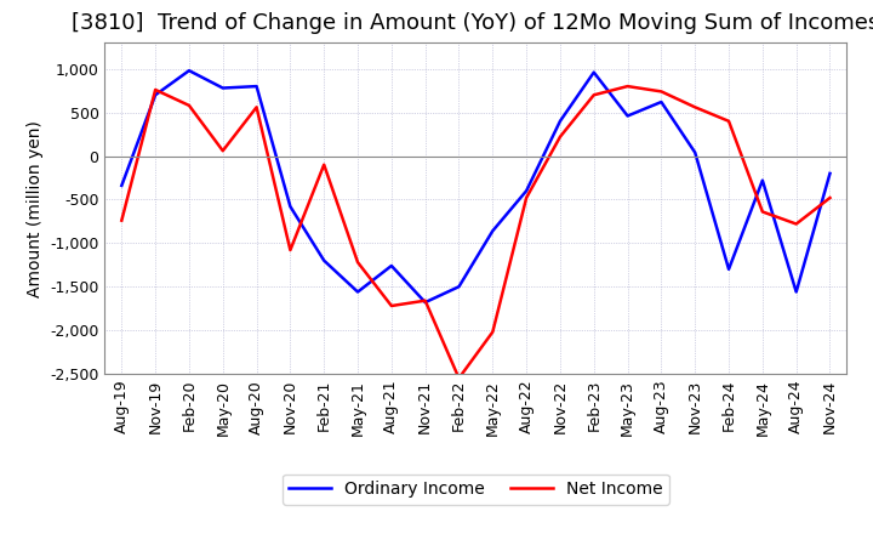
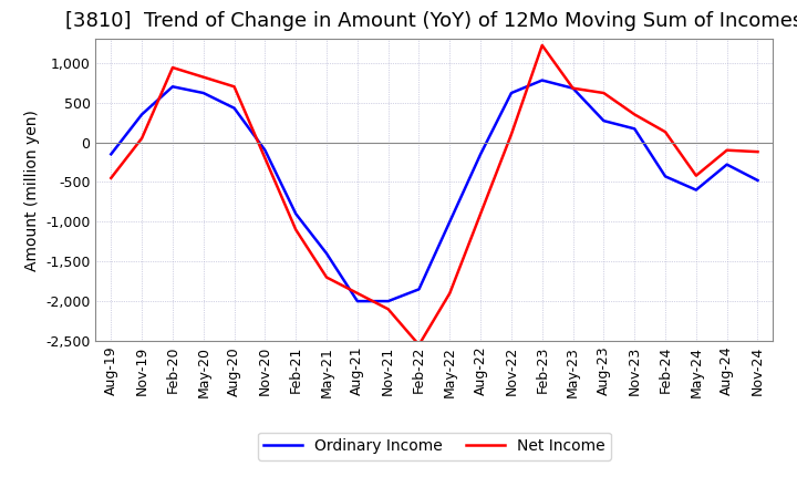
Ordinary Income/Aug-19: -340 -> -150
Net Income/Aug-19: -740 -> -450
Ordinary Income/Nov-19: 700 -> 350
Net Income/Nov-19: 760 -> 50
Ordinary Income/Feb-20: 980 -> 700
Net Income/Feb-20: 580 -> 940
Ordinary Income/May-20: 780 -> 620
Net Income/May-20: 60 -> 820
Ordinary Income/Aug-20: 800 -> 430
Net Income/Aug-20: 560 -> 700
Ordinary Income/Nov-20: -580 -> -100
Net Income/Nov-20: -1,080 -> -200
Ordinary Income/Feb-21: -1,200 -> -900
Net Income/Feb-21: -100 -> -1,100
Ordinary Income/May-21: -1,560 -> -1,400
Net Income/May-21: -1,220 -> -1,700
Ordinary Income/Aug-21: -1,260 -> -2,000
Net Income/Aug-21: -1,720 -> -1,900
Ordinary Income/Nov-21: -1,680 -> -2,000
Net Income/Nov-21: -1,660 -> -2,100
Ordinary Income/Feb-22: -1,500 -> -1,850
Ordinary Income/May-22: -860 -> -1,000
Net Income/May-22: -2,020 -> -1,900
Ordinary Income/Aug-22: -400 -> -150
Net Income/Aug-22: -480 -> -900
Ordinary Income/Nov-22: 400 -> 620
Net Income/Nov-22: 220 -> 100
Ordinary Income/Feb-23: 960 -> 780
Net Income/Feb-23: 700 -> 1,220
Ordinary Income/May-23: 460 -> 680
Net Income/May-23: 800 -> 680
Ordinary Income/Aug-23: 620 -> 270
Net Income/Aug-23: 740 -> 620
Ordinary Income/Nov-23: 40 -> 170
Net Income/Nov-23: 560 -> 350
Ordinary Income/Feb-24: -1,300 -> -430
Net Income/Feb-24: 400 -> 130
Ordinary Income/May-24: -280 -> -600
Net Income/May-24: -640 -> -420
Ordinary Income/Aug-24: -1,560 -> -280
Net Income/Aug-24: -780 -> -100
Ordinary Income/Nov-24: -200 -> -480
Net Income/Nov-24: -480 -> -120
